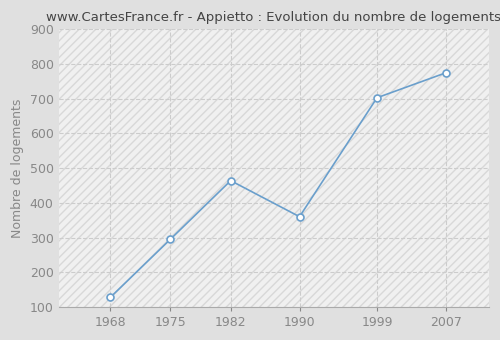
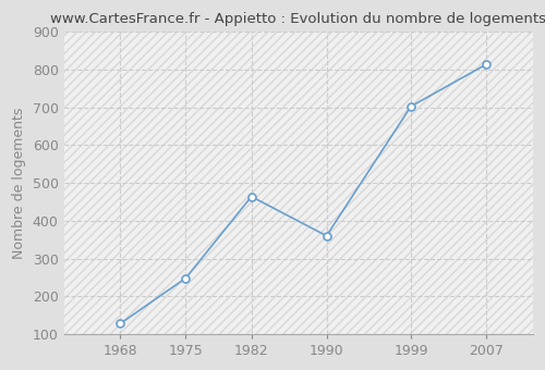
1975: 295 -> 248
2007: 775 -> 814
